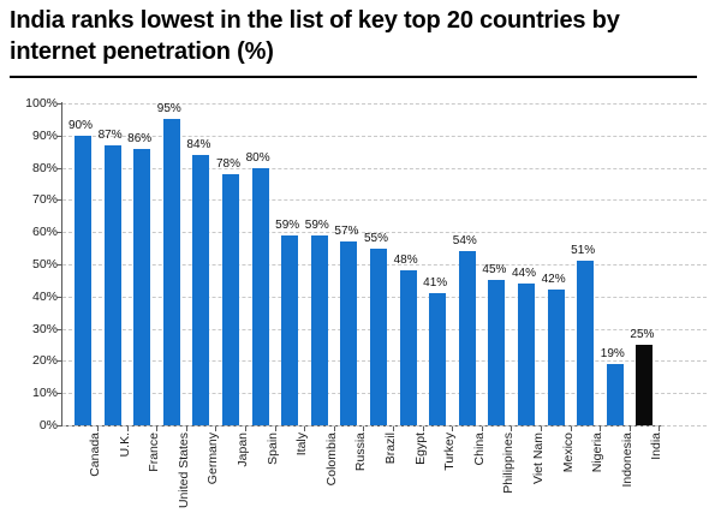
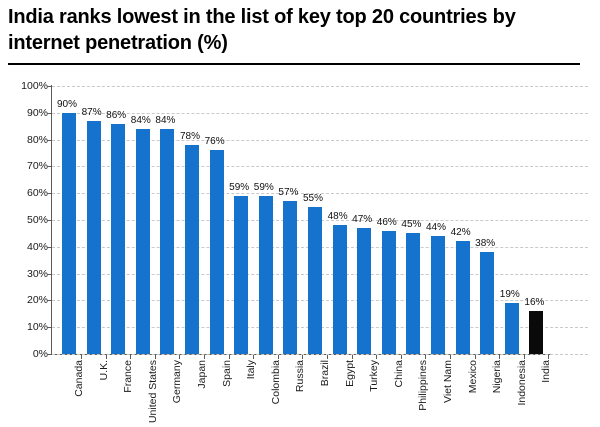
United States: 95% -> 84%
Spain: 80% -> 76%
Turkey: 41% -> 47%
China: 54% -> 46%
Nigeria: 51% -> 38%
India: 25% -> 16%
